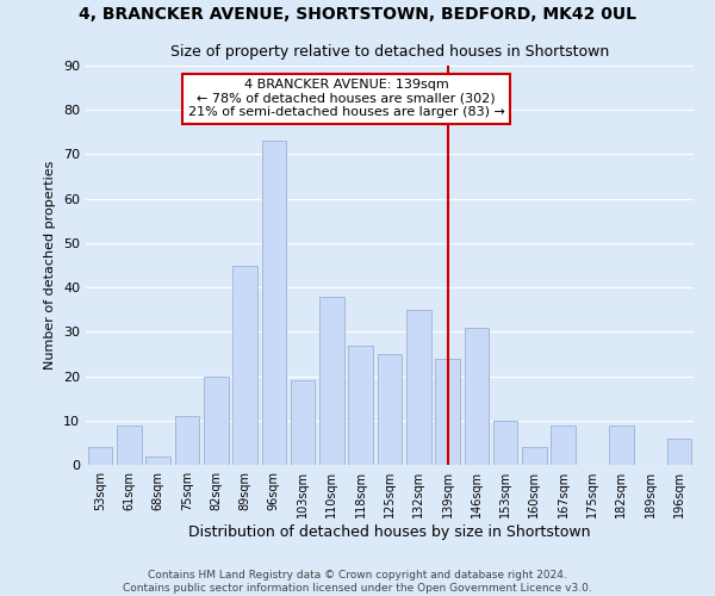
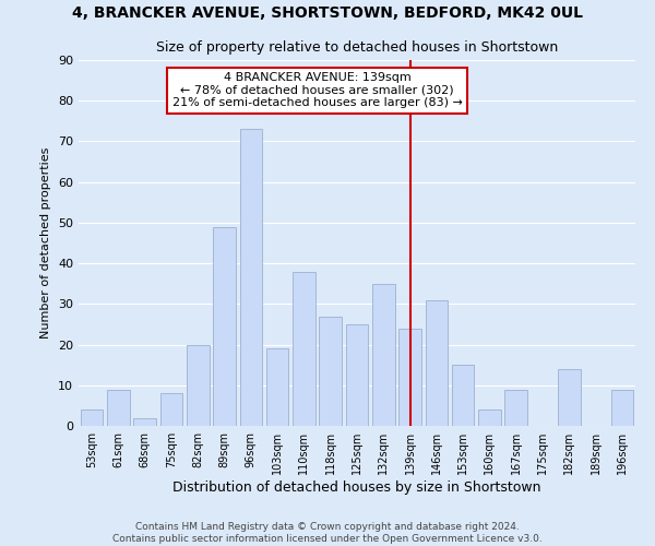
75sqm: 11 -> 8
89sqm: 45 -> 49
153sqm: 10 -> 15
182sqm: 9 -> 14
196sqm: 6 -> 9
